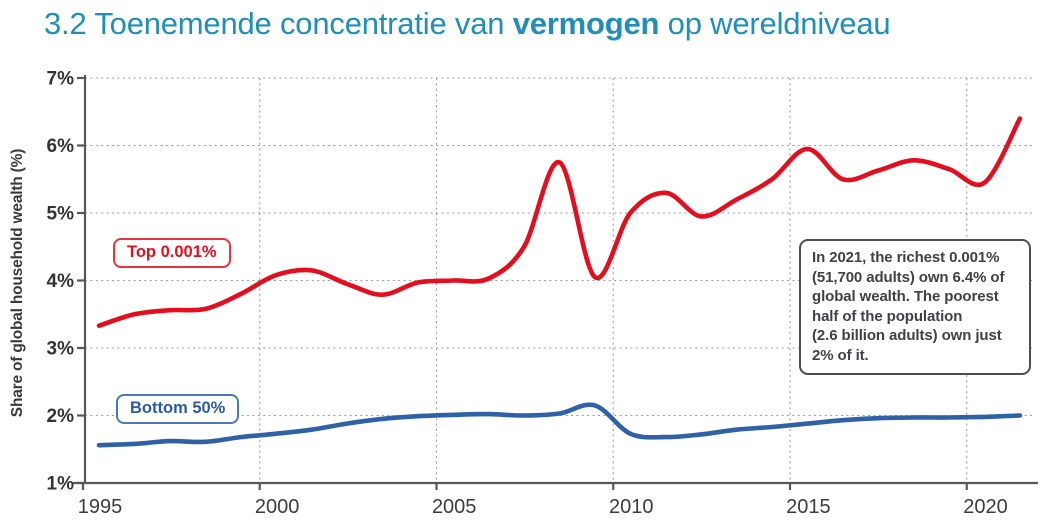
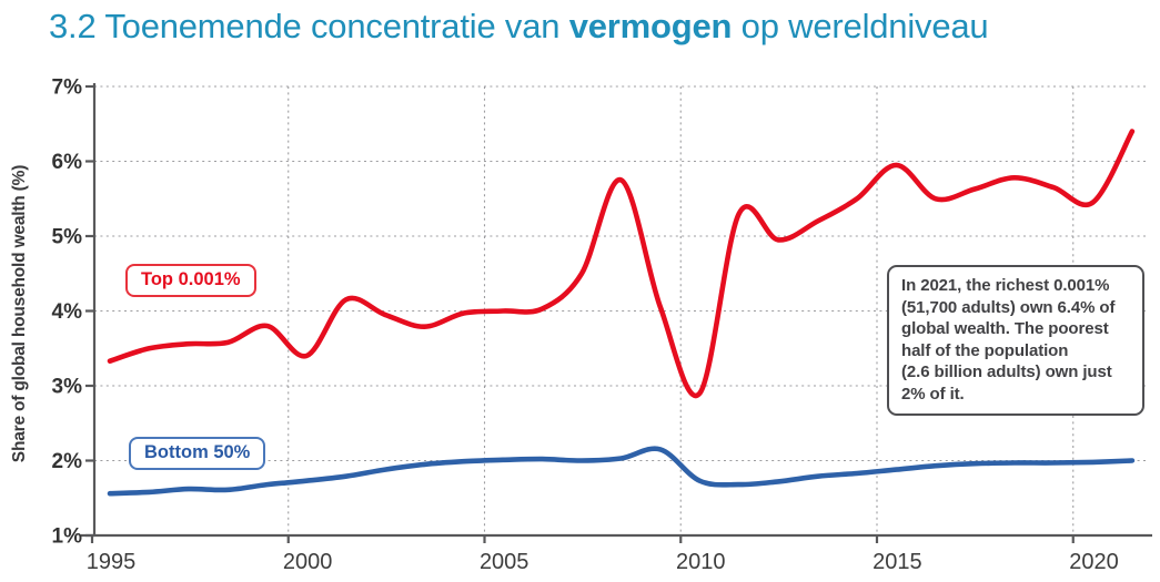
Top 0.001%/2000: 4.1% -> 3.4%
Top 0.001%/2010: 5.0% -> 2.9%
